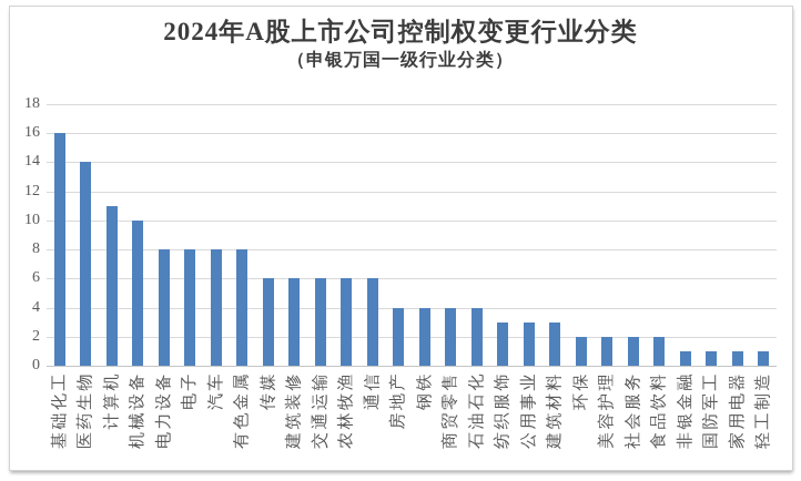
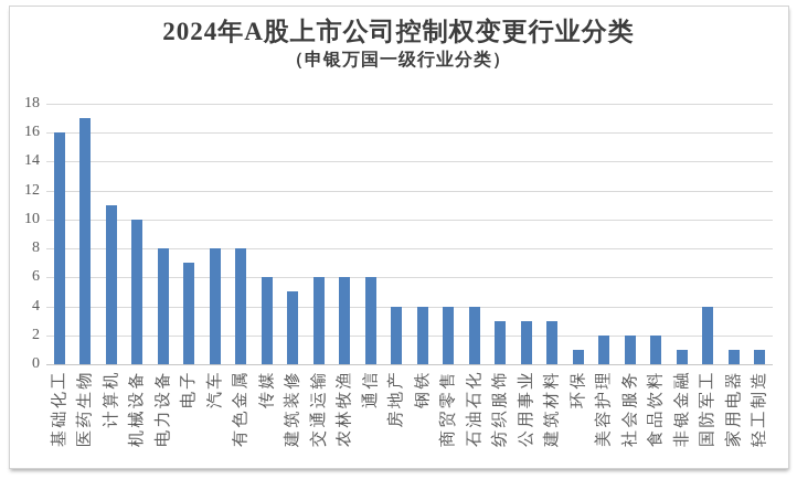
医药生物: 14 -> 17
电子: 8 -> 7
建筑装修: 6 -> 5
环保: 2 -> 1
国防军工: 1 -> 4
